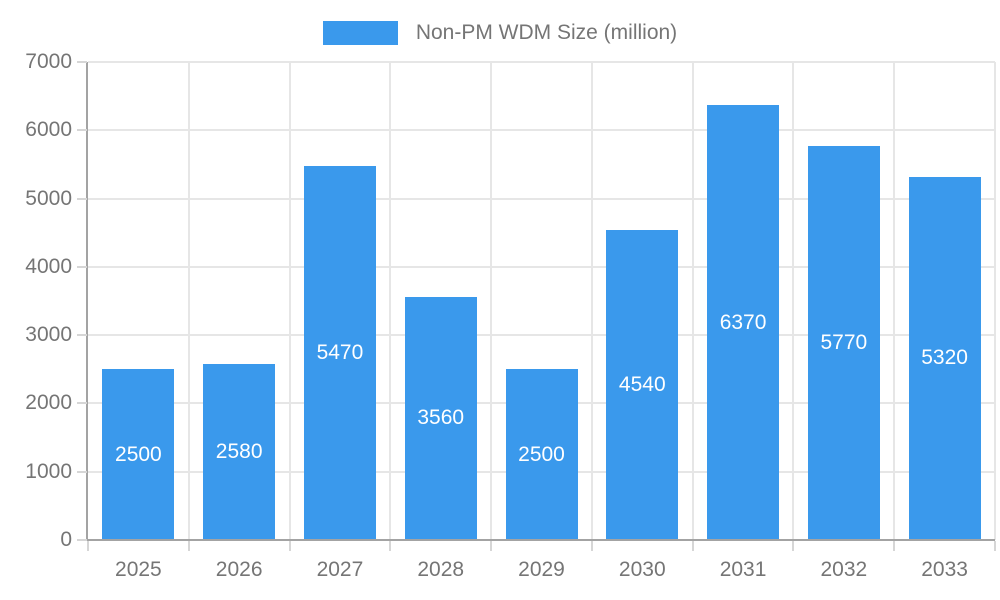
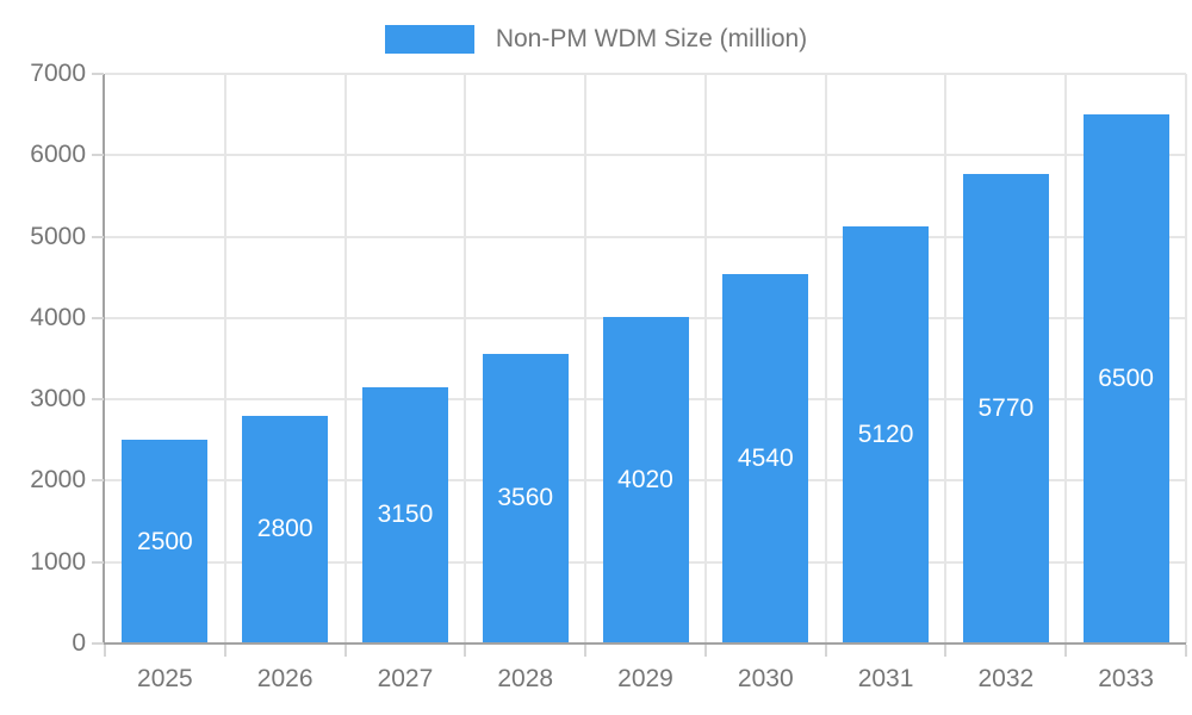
2026: 2580 -> 2800
2027: 5470 -> 3150
2029: 2500 -> 4020
2031: 6370 -> 5120
2033: 5320 -> 6500
